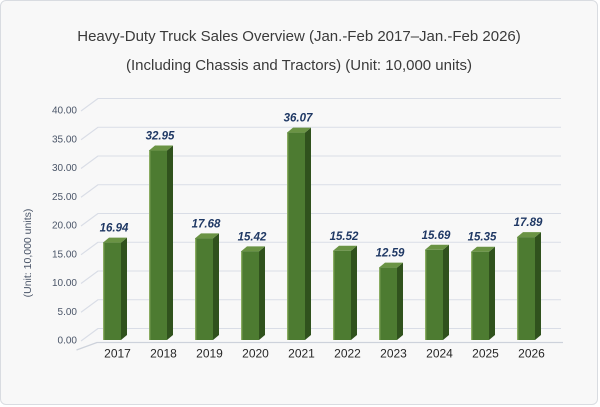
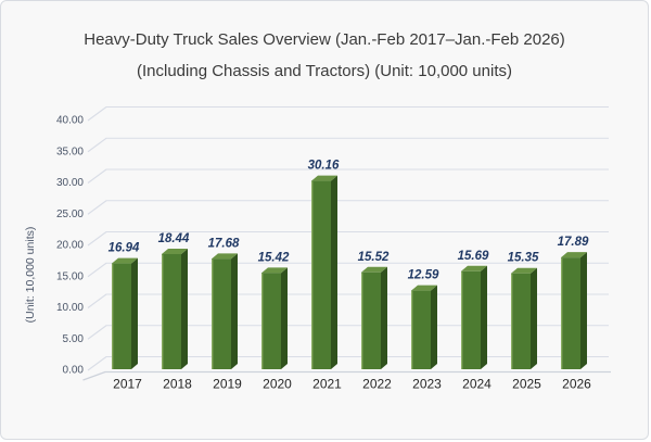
2018: 32.95 -> 18.44
2021: 36.07 -> 30.16
